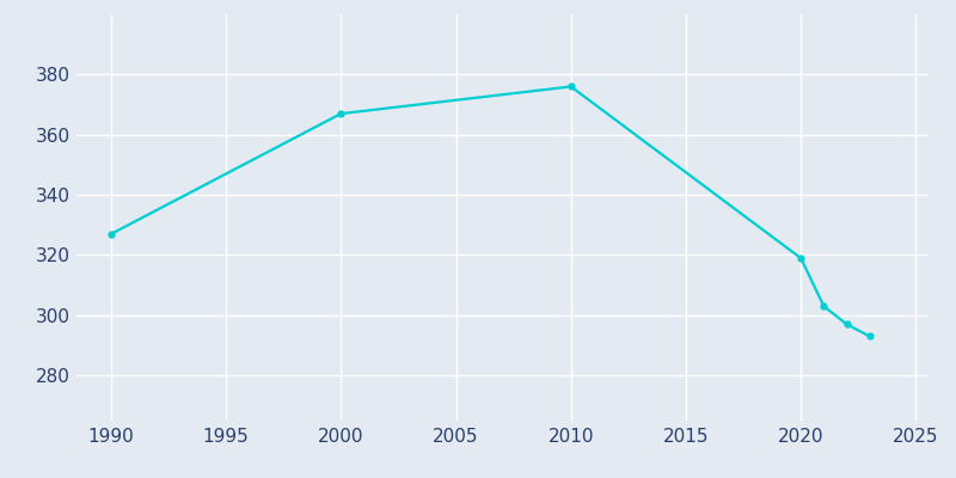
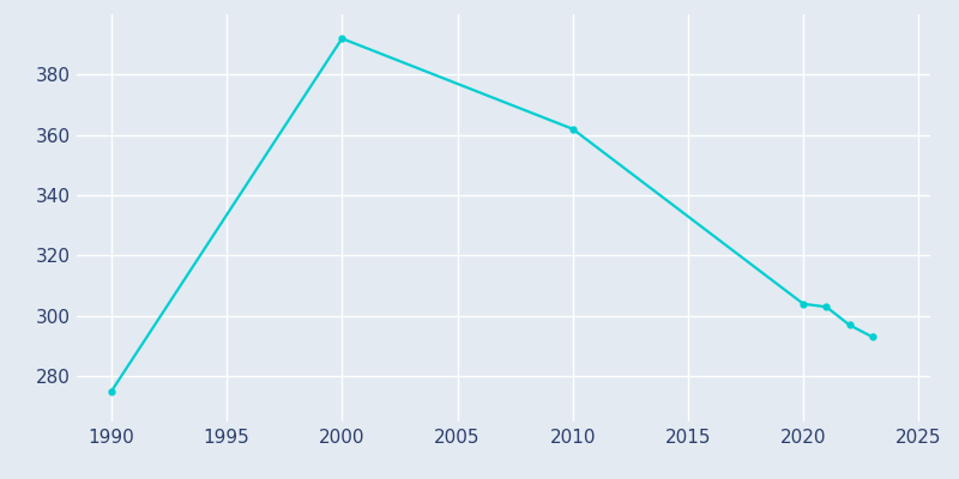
1990: 327 -> 275
2000: 367 -> 392
2010: 376 -> 362
2020: 319 -> 304
